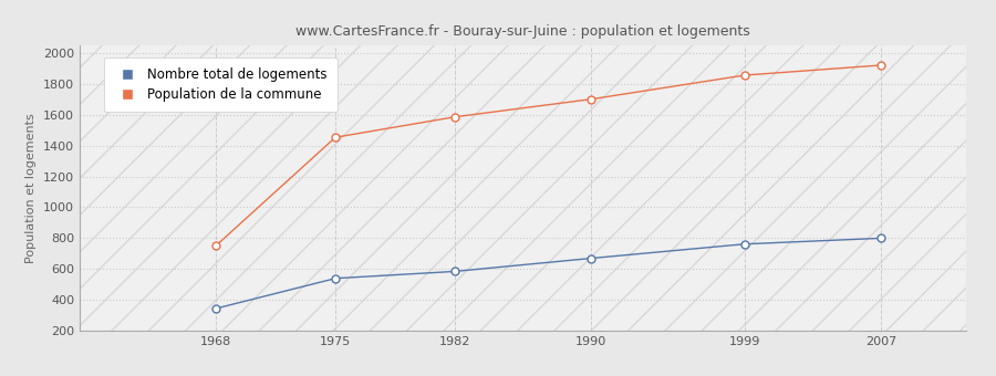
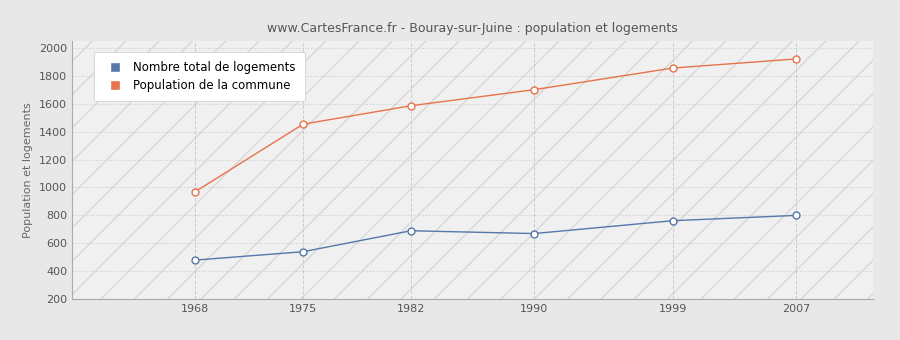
Nombre total de logements/1968: 340 -> 480
Population de la commune/1968: 750 -> 970
Nombre total de logements/1982: 580 -> 690
